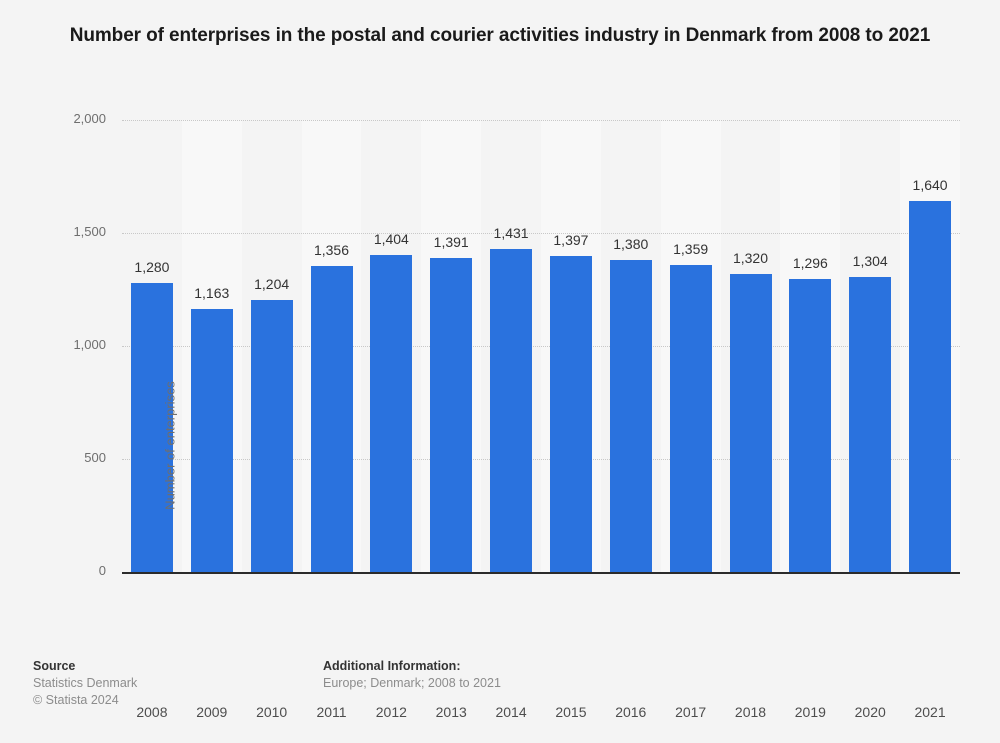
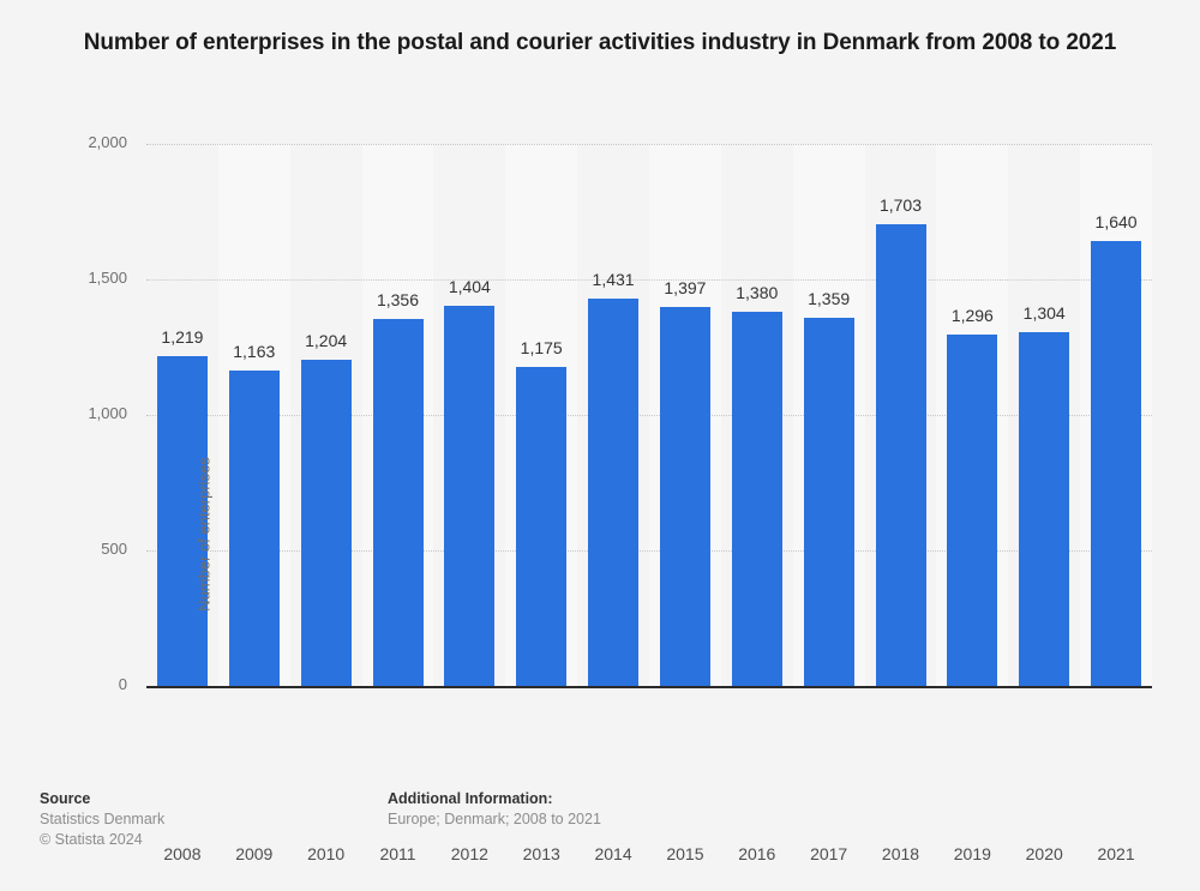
2008: 1,280 -> 1,219
2013: 1,391 -> 1,175
2018: 1,320 -> 1,703
